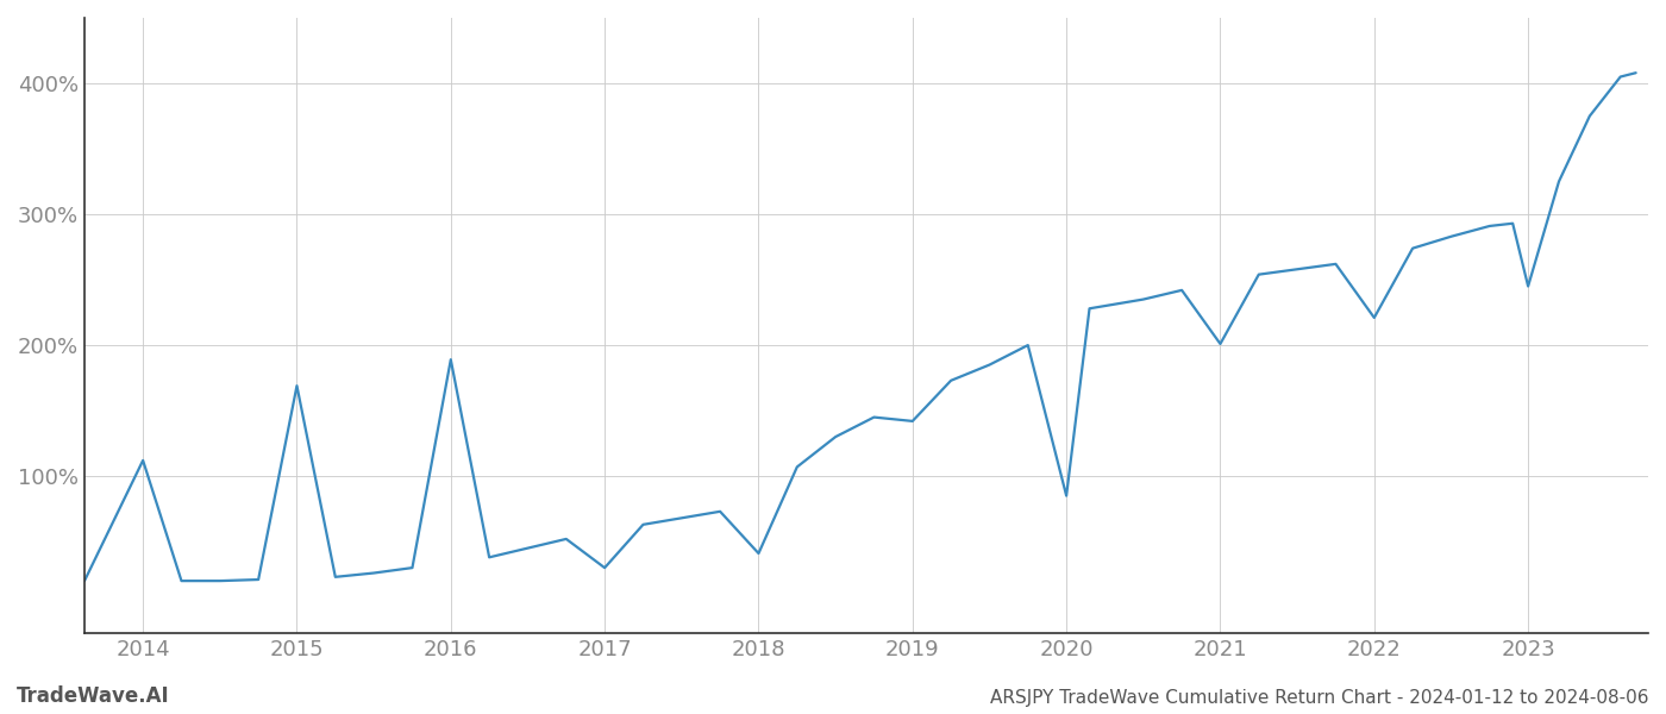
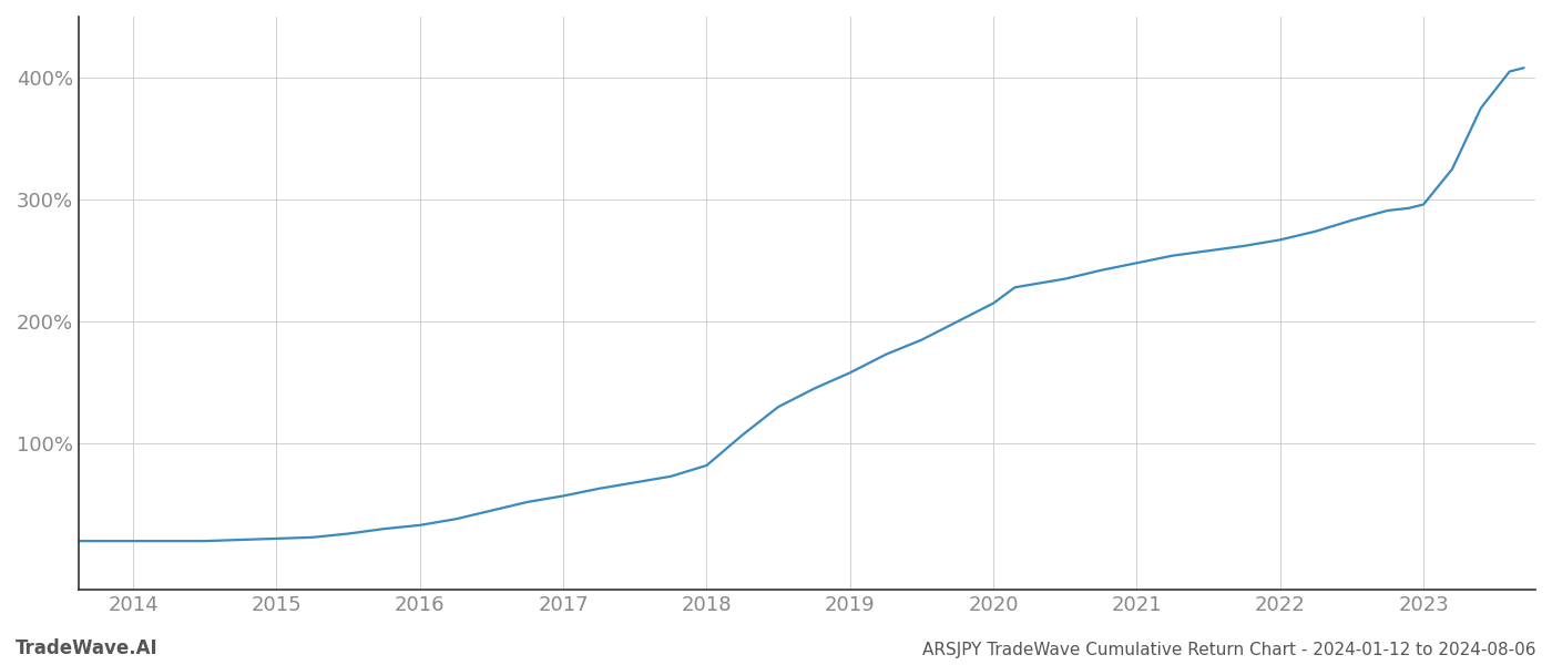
2014: 112% -> 20%
2015: 169% -> 22%
2016: 189% -> 33%
2017: 30% -> 57%
2018: 41% -> 82%
2019: 142% -> 158%
2020: 85% -> 215%
2021: 201% -> 248%
2022: 221% -> 267%
2023: 245% -> 296%
